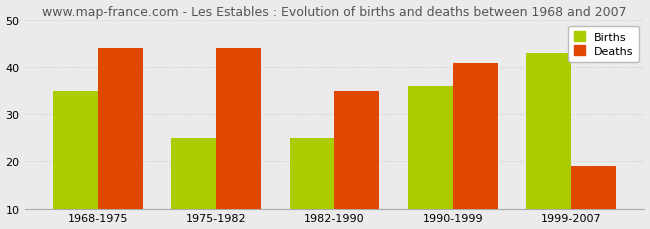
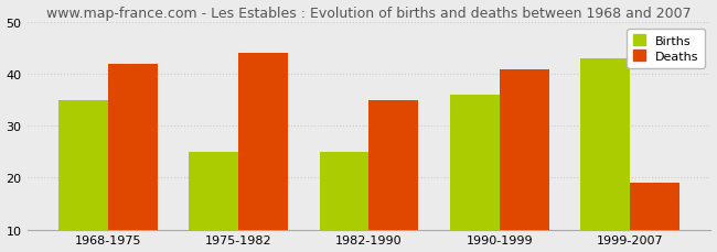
Deaths/1968-1975: 44 -> 42
